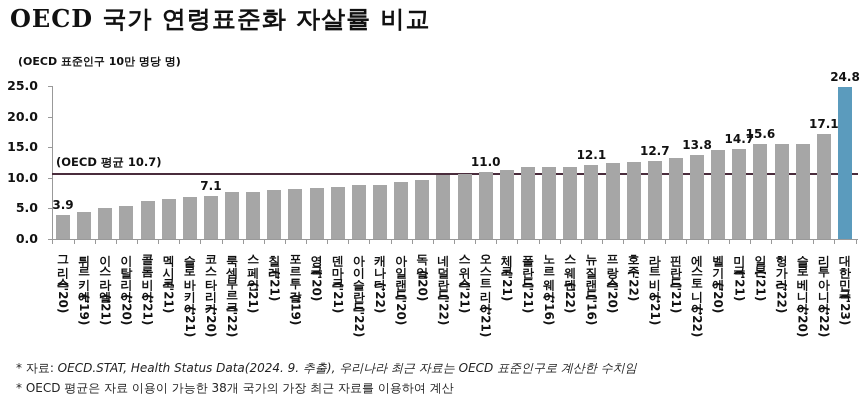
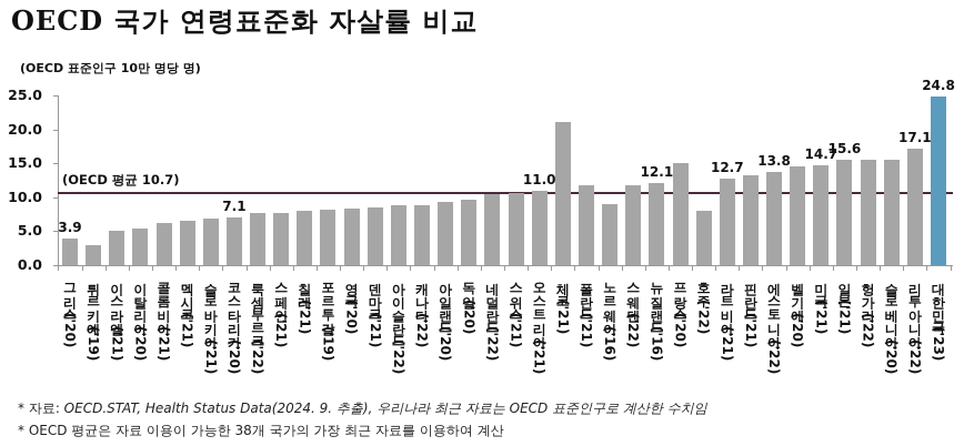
튀르키예('19): 4 -> 3
체코('21): 11 -> 21
노르웨이('16): 12 -> 9
프랑스('20): 12 -> 15
호주('22): 13 -> 8
